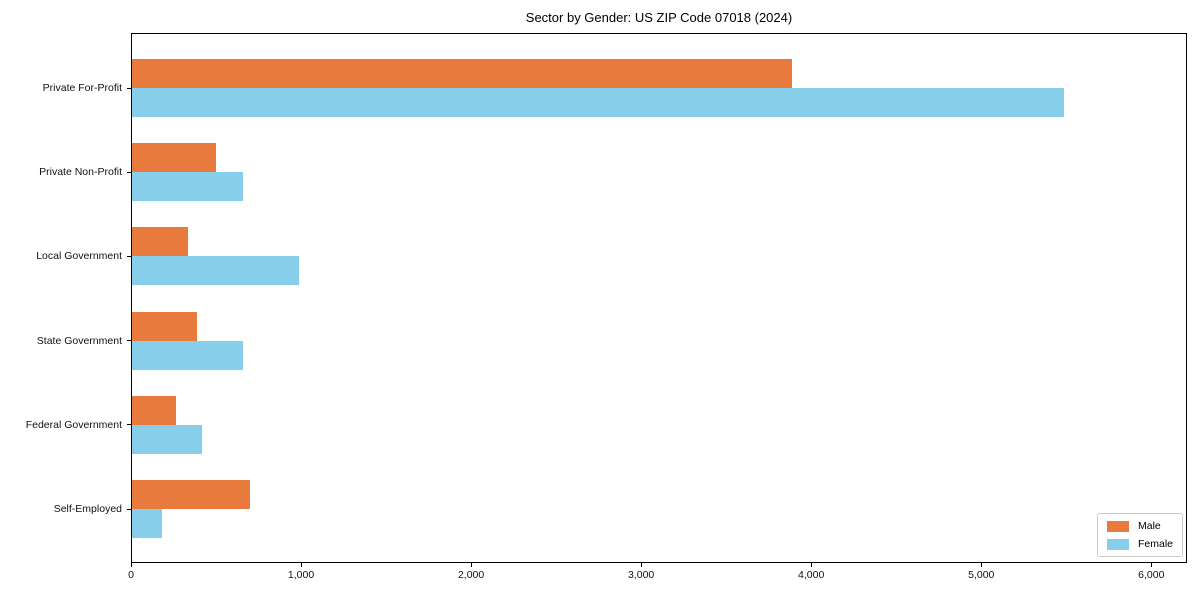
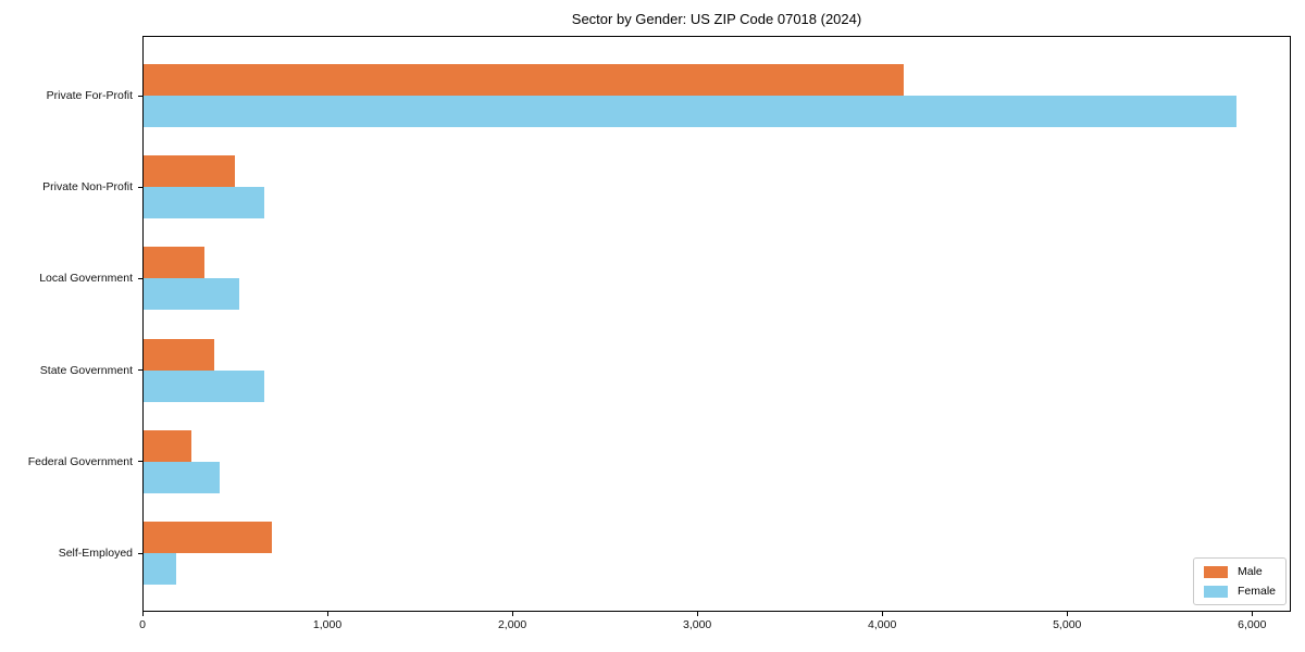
Male/Private For-Profit: 3880 -> 4110
Female/Private For-Profit: 5480 -> 5910
Female/Local Government: 980 -> 520
